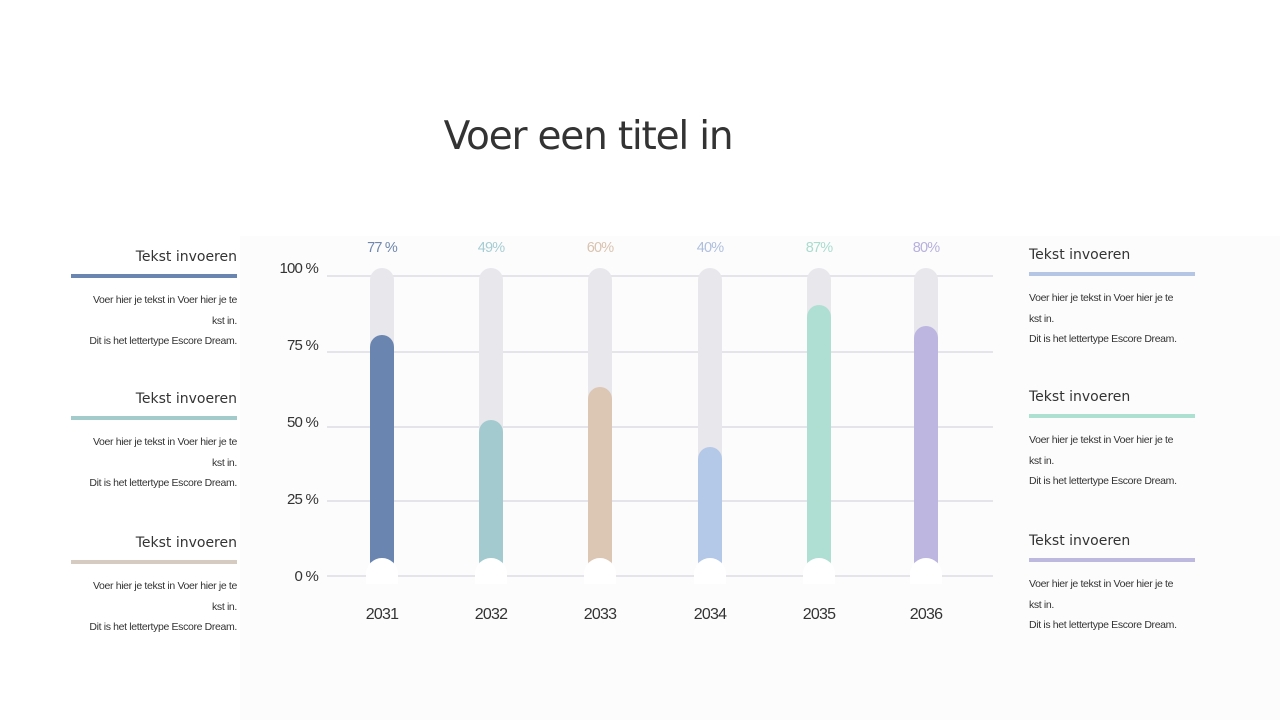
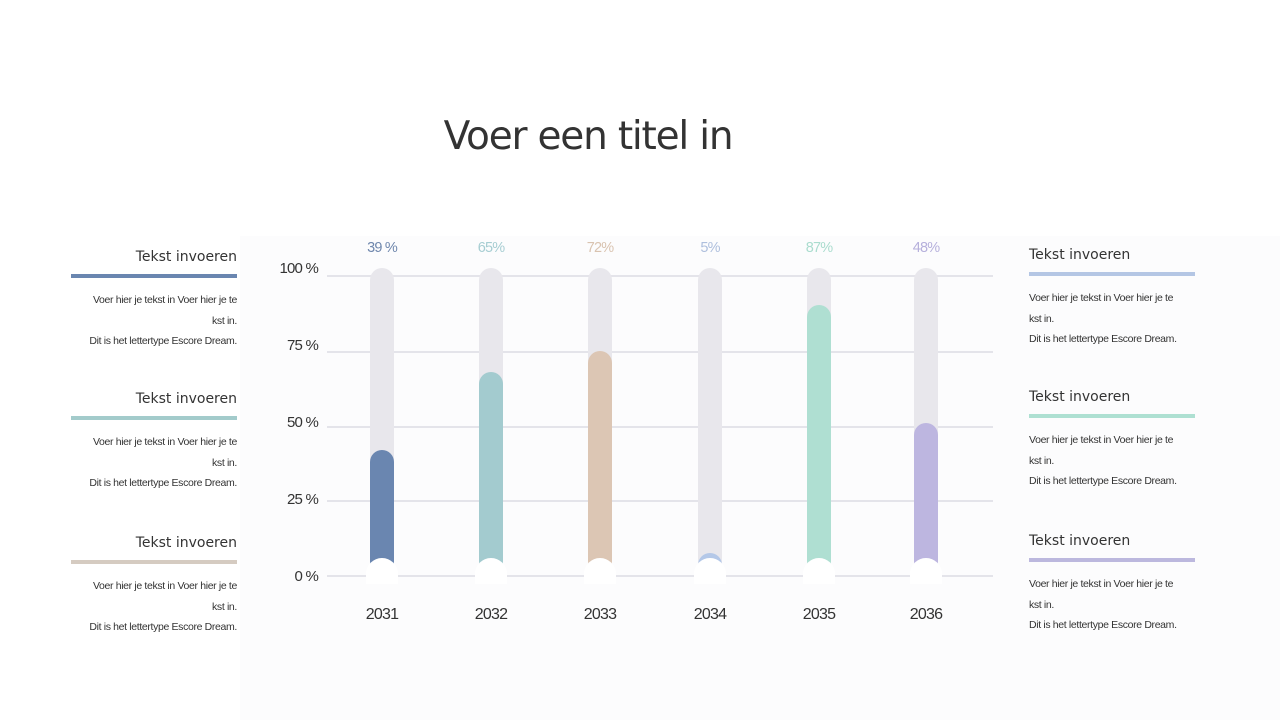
2031: 77 -> 39
2032: 49% -> 65%
2033: 60% -> 72%
2034: 40% -> 5%
2036: 80% -> 48%
